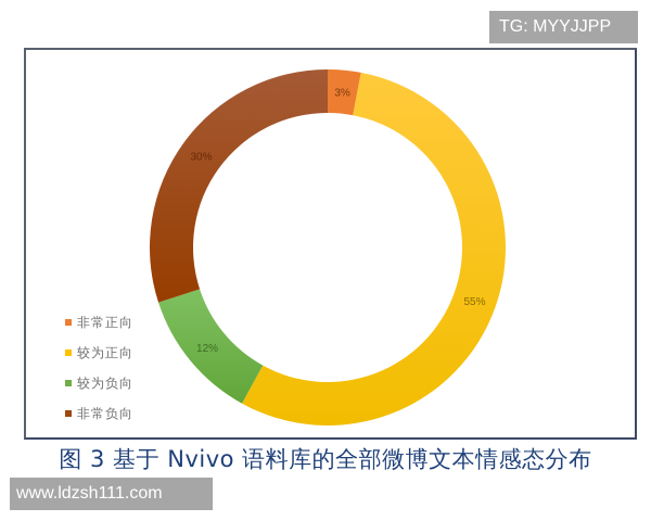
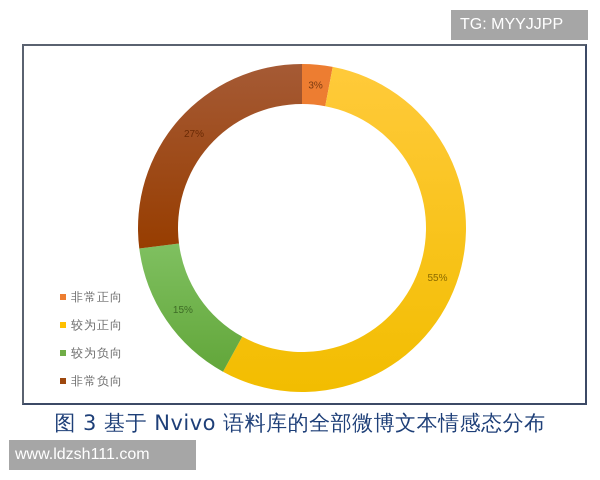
较为负向: 12% -> 15%
非常负向: 30% -> 27%
